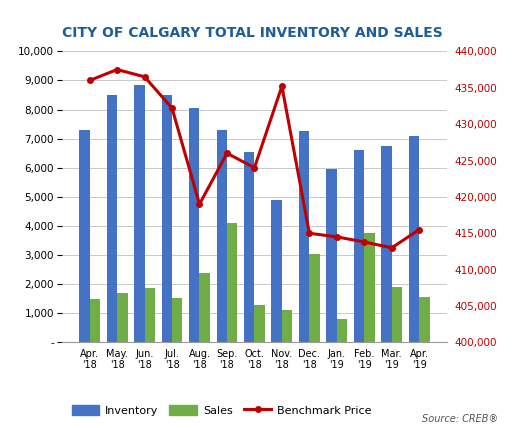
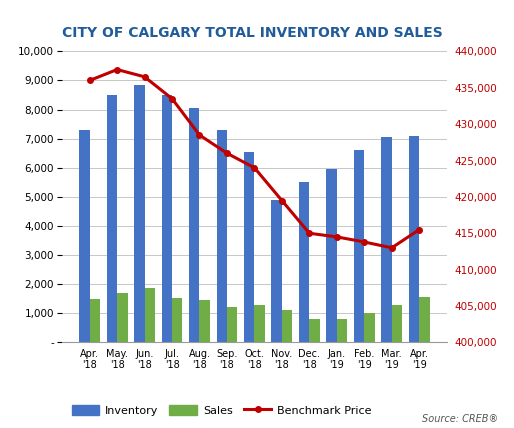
Benchmark Price/Jul. '18: 432,200 -> 433,500
Benchmark Price/Aug. '18: 419,000 -> 428,500
Sales/Aug. '18: 2,400 -> 1,450
Sales/Sep. '18: 4,100 -> 1,230
Benchmark Price/Nov. '18: 435,200 -> 419,500
Inventory/Dec. '18: 7,250 -> 5,500
Sales/Dec. '18: 3,050 -> 800
Sales/Feb. '19: 3,750 -> 1,000
Inventory/Mar. '19: 6,750 -> 7,050
Sales/Mar. '19: 1,900 -> 1,300
